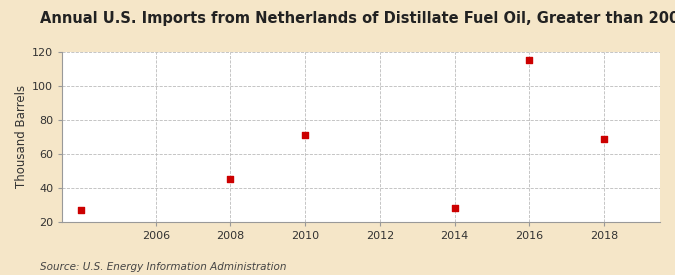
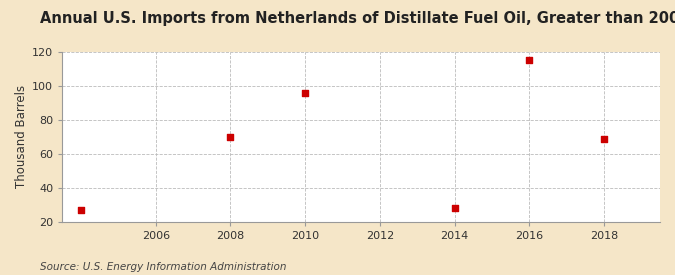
2008: 45 -> 70
2010: 71 -> 96
